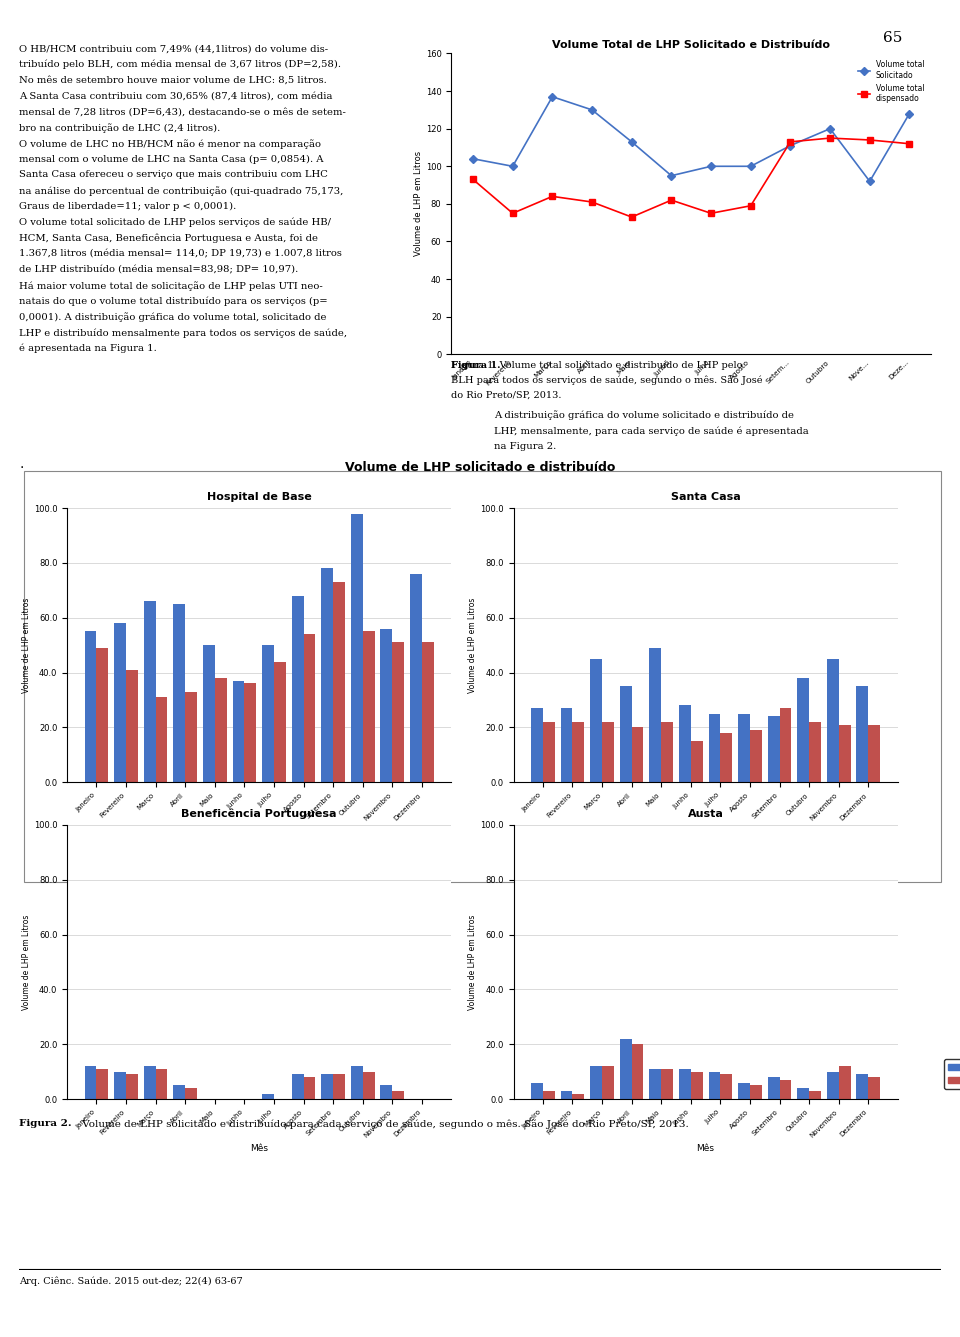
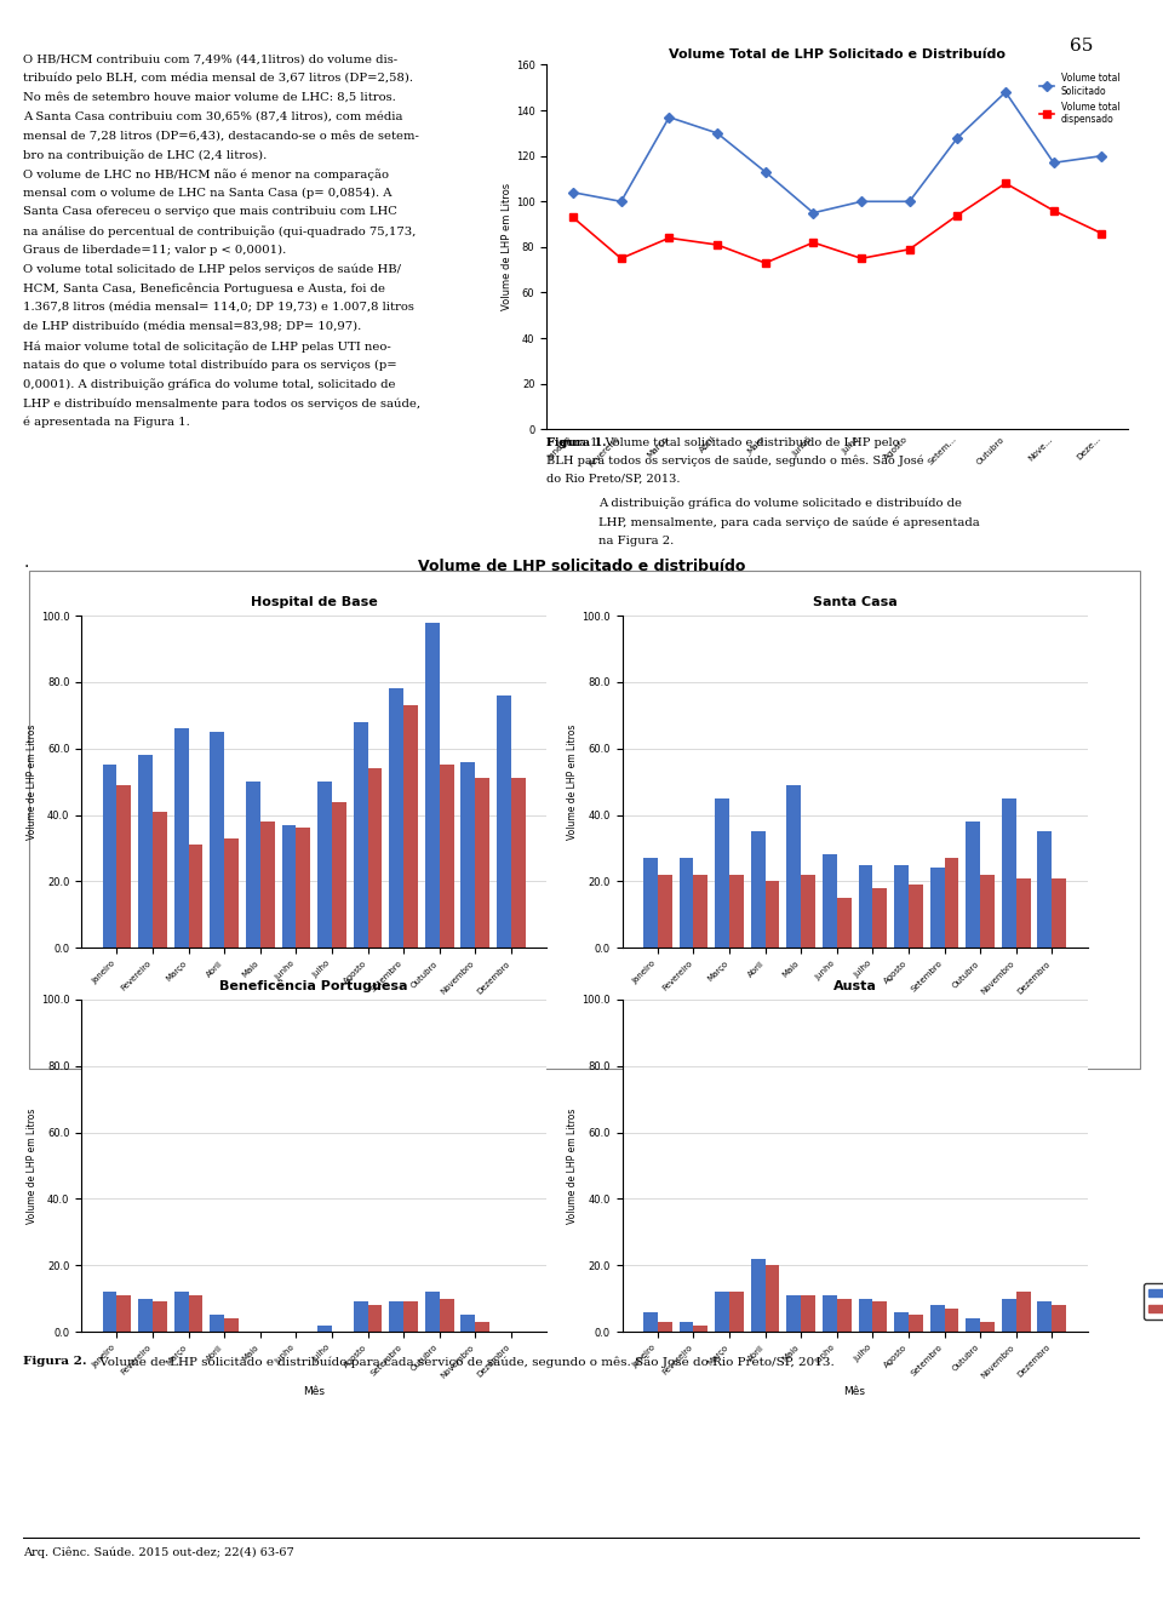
Volume Total de LHP Solicitado e Distribuído/Volume total Solicitado/Setem...: 111 -> 128
Volume Total de LHP Solicitado e Distribuído/Volume total dispensado/Setem...: 113 -> 94
Volume Total de LHP Solicitado e Distribuído/Volume total Solicitado/Outubro: 120 -> 148
Volume Total de LHP Solicitado e Distribuído/Volume total dispensado/Outubro: 115 -> 108
Volume Total de LHP Solicitado e Distribuído/Volume total Solicitado/Nove...: 92 -> 117
Volume Total de LHP Solicitado e Distribuído/Volume total dispensado/Nove...: 114 -> 96
Volume Total de LHP Solicitado e Distribuído/Volume total Solicitado/Deze...: 128 -> 120
Volume Total de LHP Solicitado e Distribuído/Volume total dispensado/Deze...: 112 -> 86
